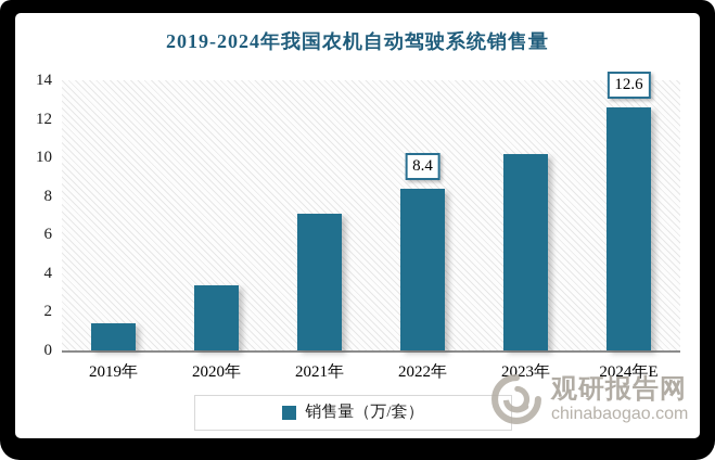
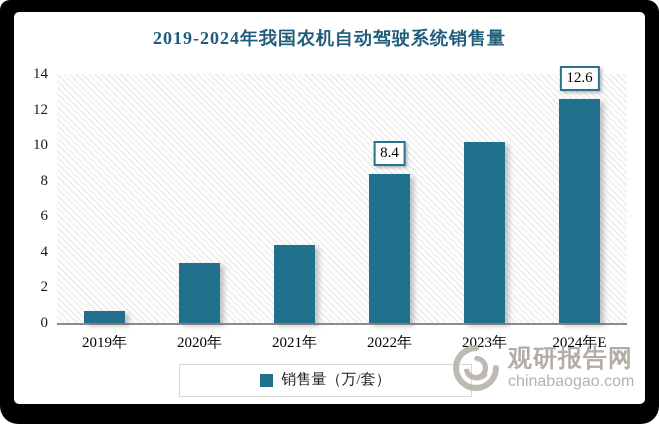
2019年: 1.4 -> 0.7
2021年: 7.1 -> 4.4
